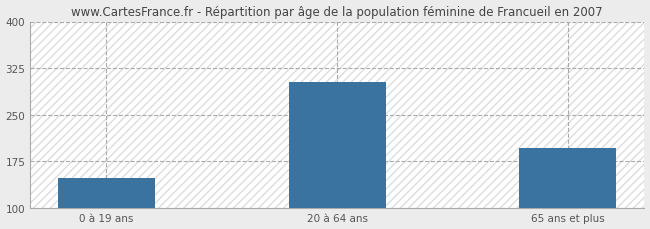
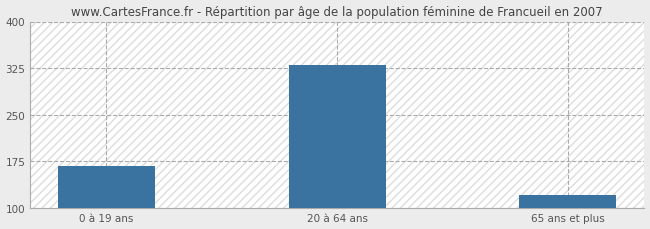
0 à 19 ans: 148 -> 168
20 à 64 ans: 302 -> 330
65 ans et plus: 196 -> 120
